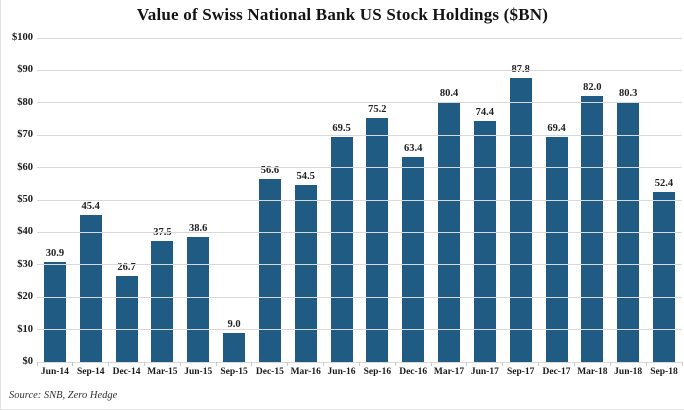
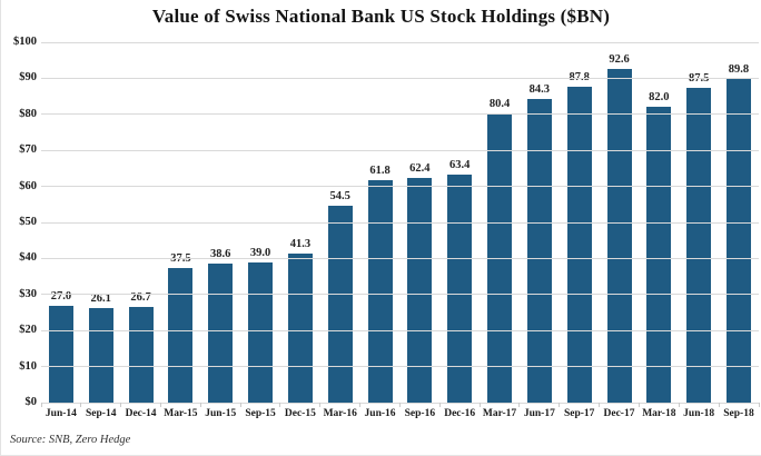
Jun-14: 30.9 -> 27.0
Sep-14: 45.4 -> 26.1
Sep-15: 9.0 -> 39.0
Dec-15: 56.6 -> 41.3
Jun-16: 69.5 -> 61.8
Sep-16: 75.2 -> 62.4
Jun-17: 74.4 -> 84.3
Dec-17: 69.4 -> 92.6
Jun-18: 80.3 -> 87.5
Sep-18: 52.4 -> 89.8
